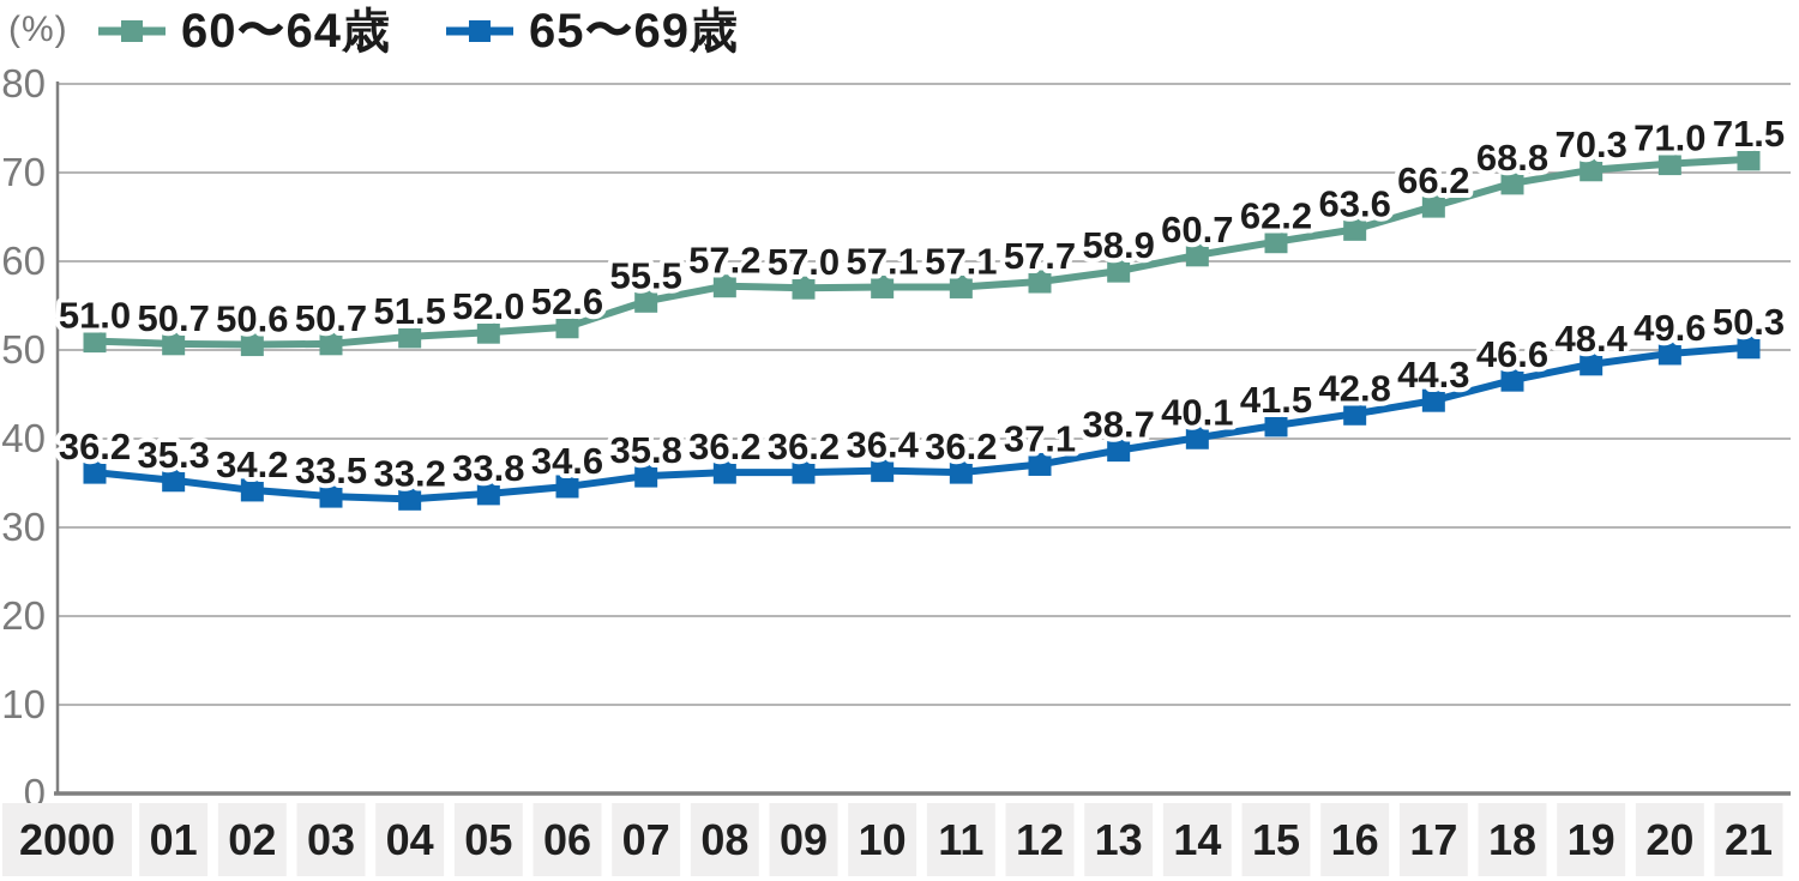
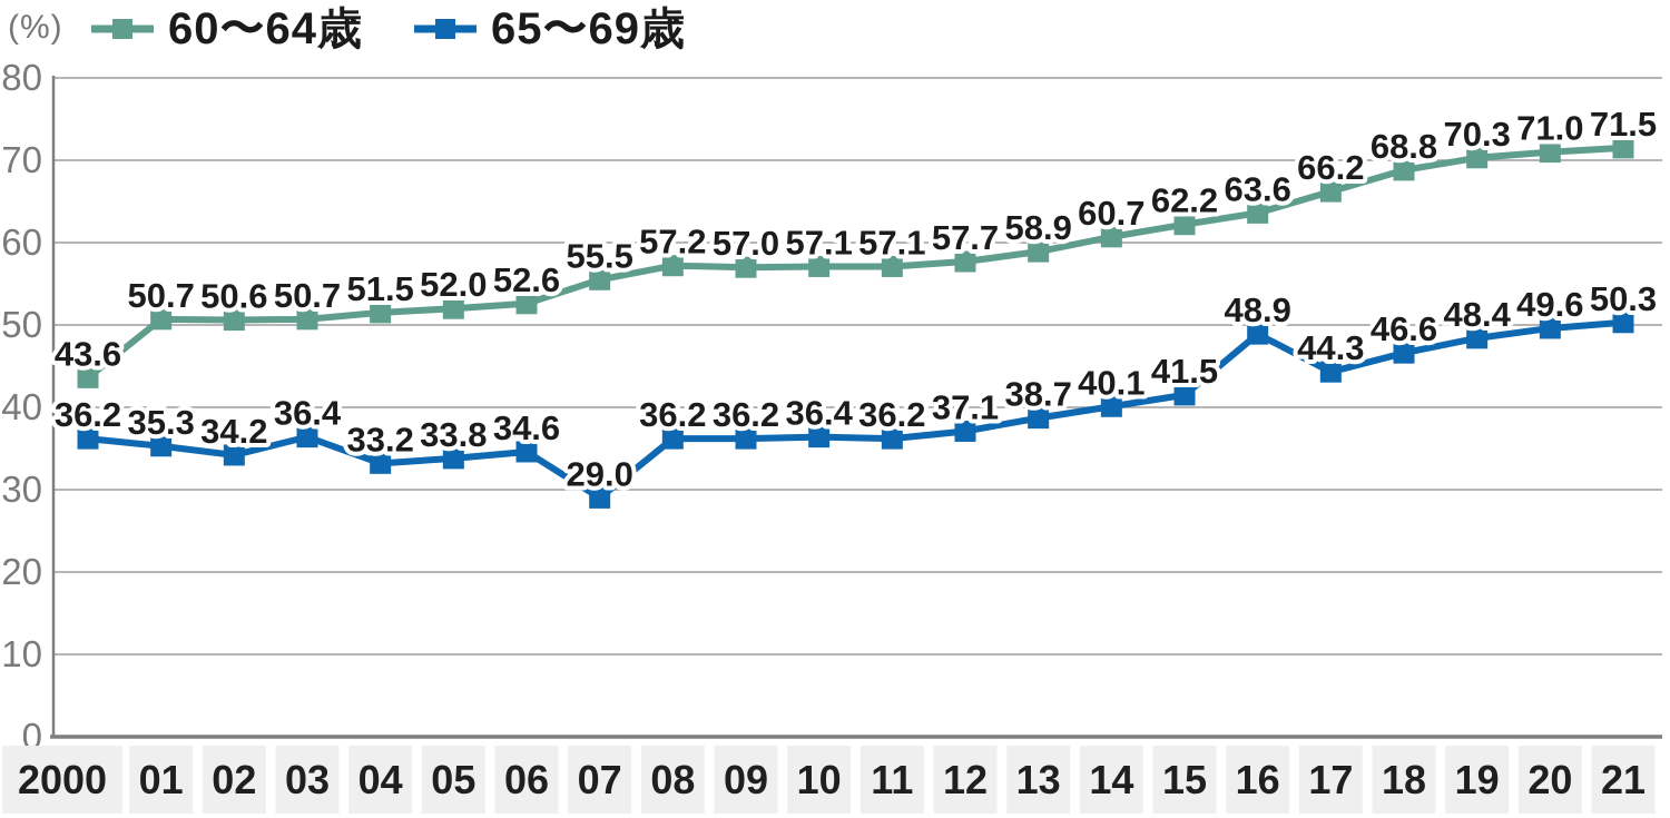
60〜64歳/2000: 51.0 -> 43.6
65〜69歳/03: 33.5 -> 36.4
65〜69歳/07: 35.8 -> 29.0
65〜69歳/16: 42.8 -> 48.9
